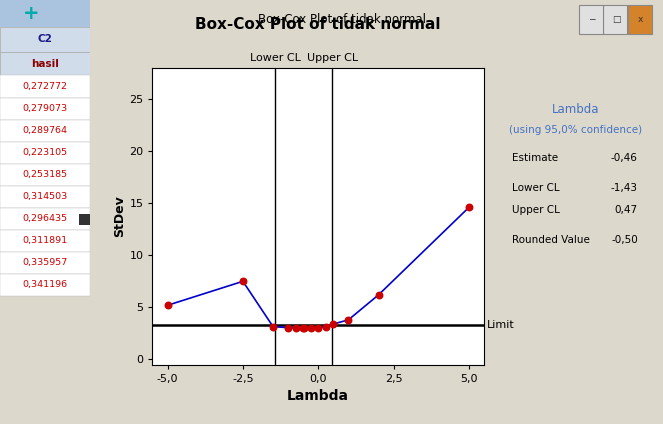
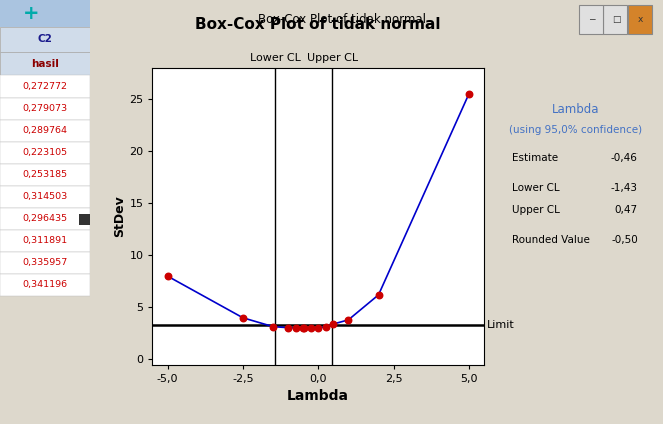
-5,0: 5.2 -> 8.0
-2,5: 7.5 -> 4.0
5,0: 14.6 -> 25.5
